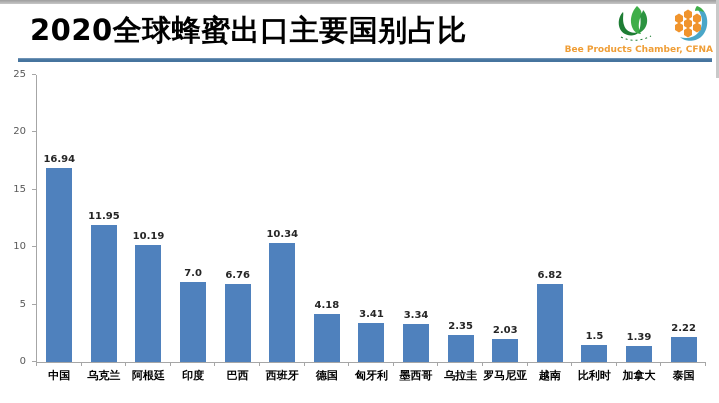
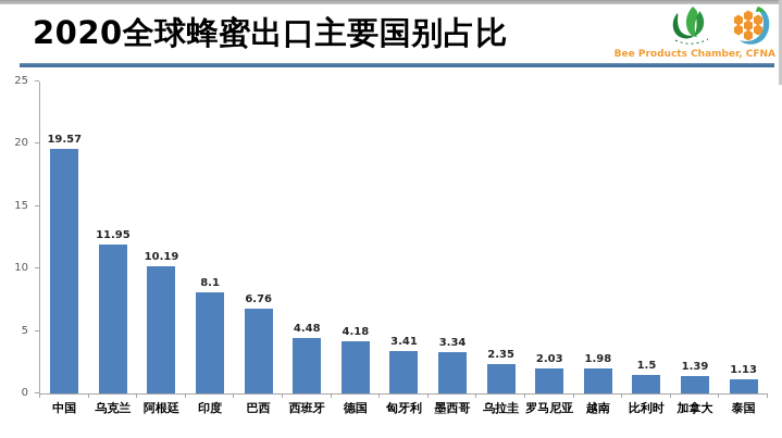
中国: 16.94 -> 19.57
印度: 7.0 -> 8.1
西班牙: 10.34 -> 4.48
越南: 6.82 -> 1.98
泰国: 2.22 -> 1.13
